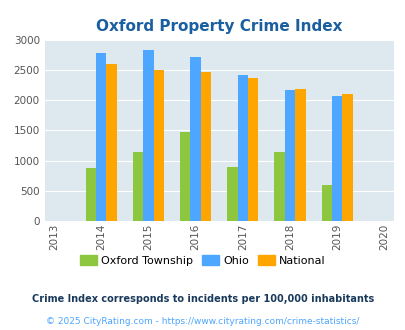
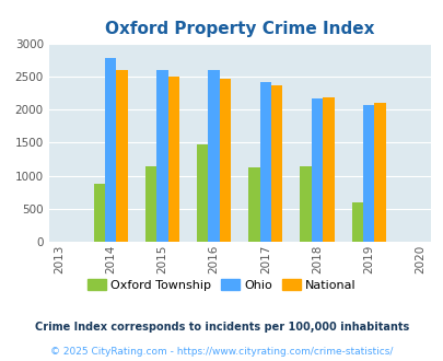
Ohio/2015: 2820 -> 2590
Ohio/2016: 2720 -> 2590
Oxford Township/2017: 900 -> 1130
